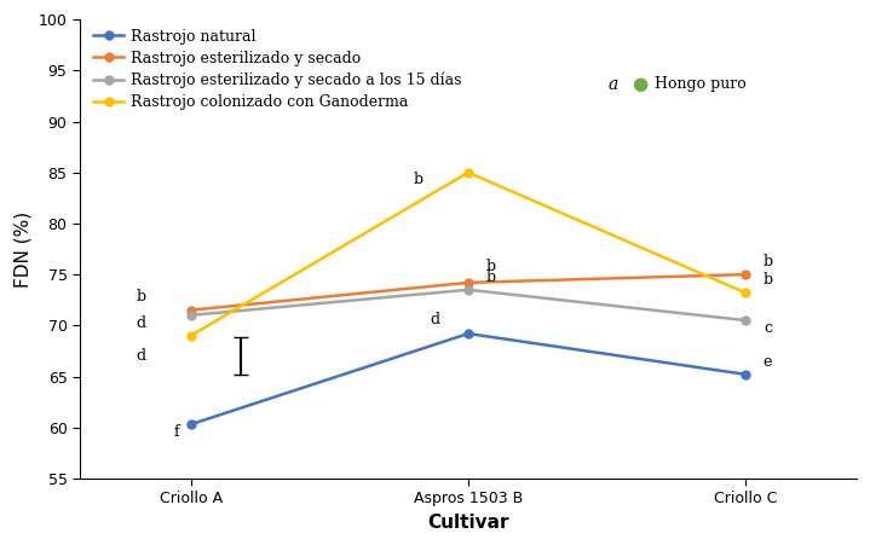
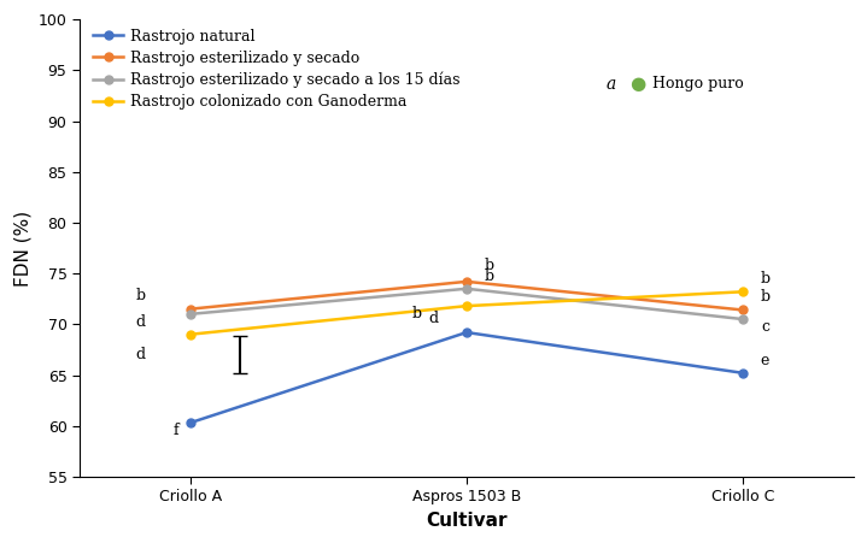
Rastrojo colonizado con Ganoderma/Aspros 1503 B: 85.0 -> 71.8
Rastrojo esterilizado y secado/Criollo C: 75.0 -> 71.4
